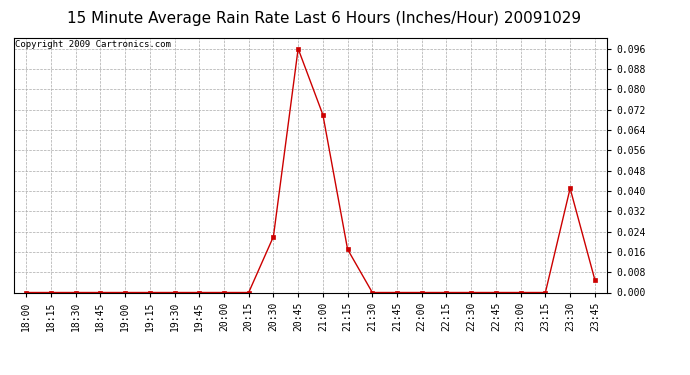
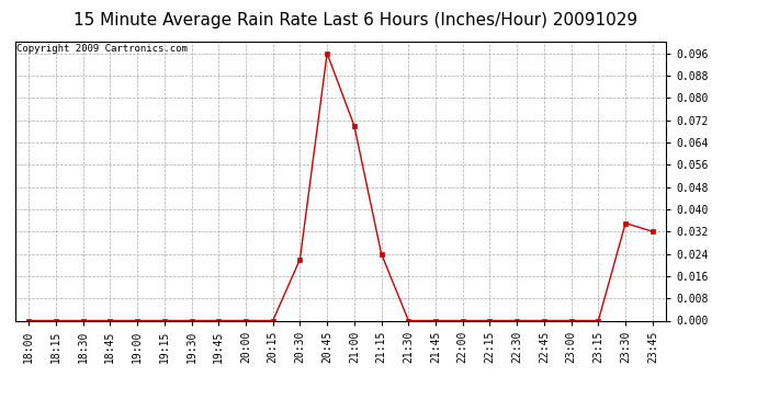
21:15: 0.017 -> 0.024
23:30: 0.041 -> 0.035
23:45: 0.005 -> 0.032
